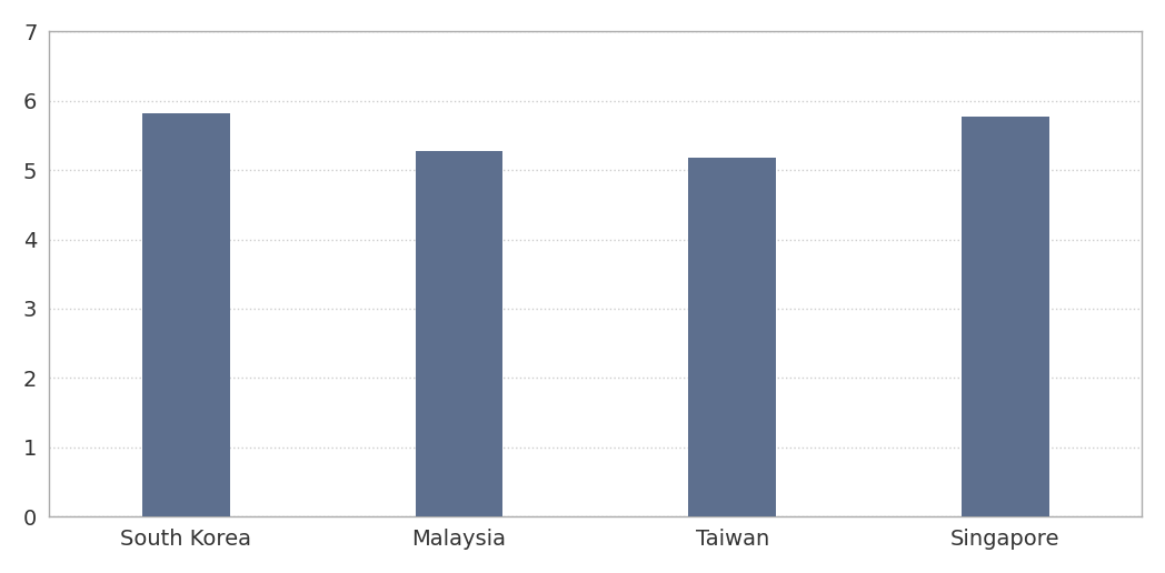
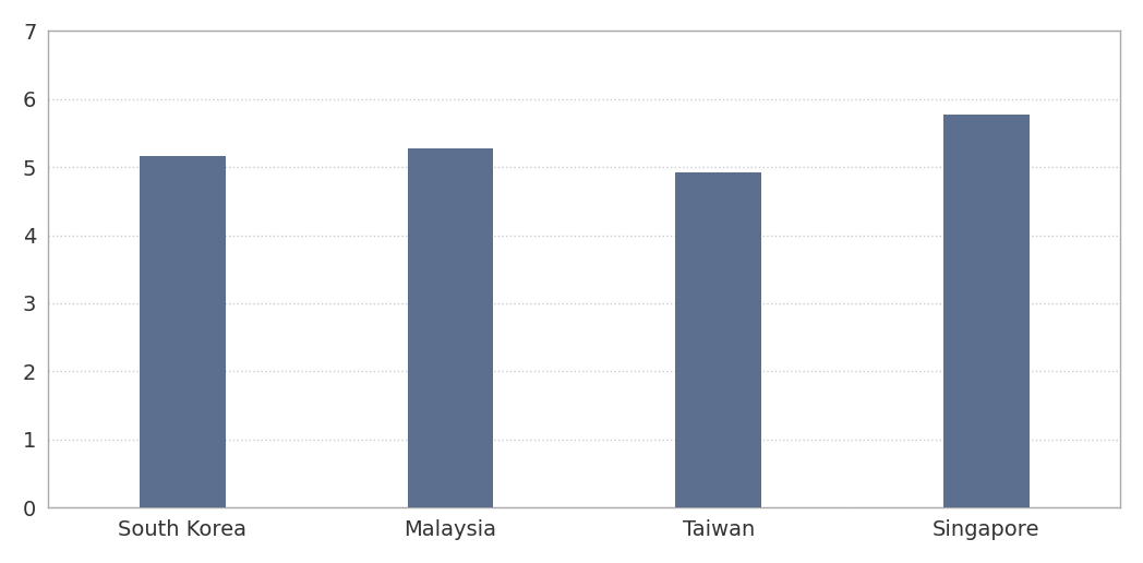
South Korea: 5.82 -> 5.16
Taiwan: 5.18 -> 4.92
